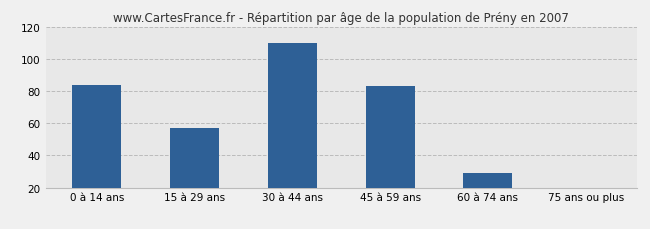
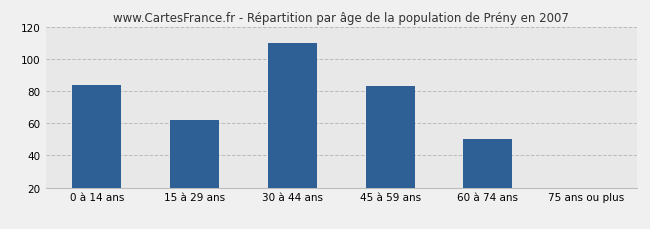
15 à 29 ans: 57 -> 62
60 à 74 ans: 29 -> 50
